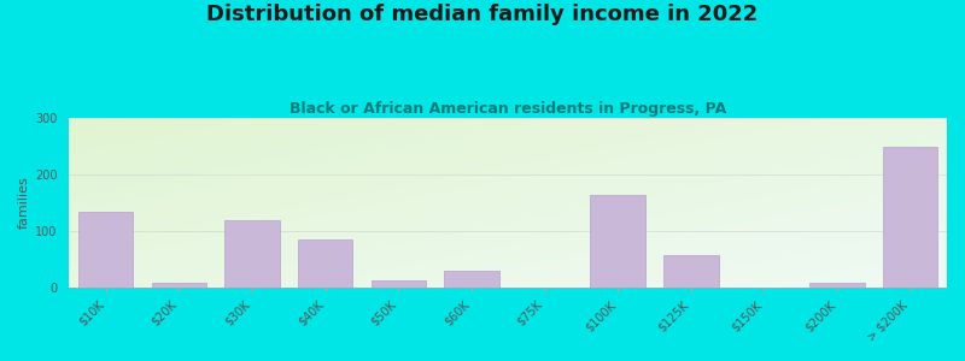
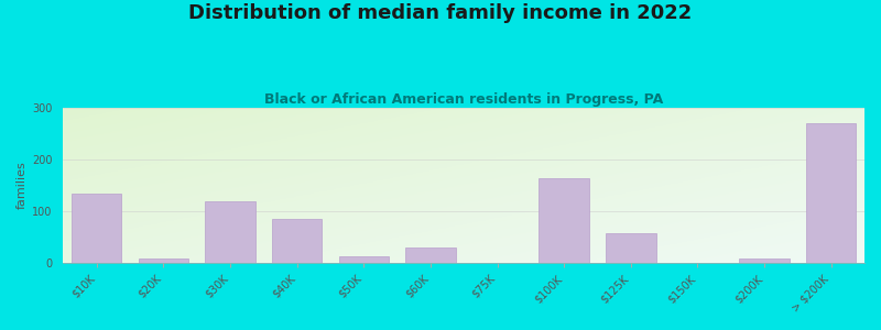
> $200K: 250 -> 270
